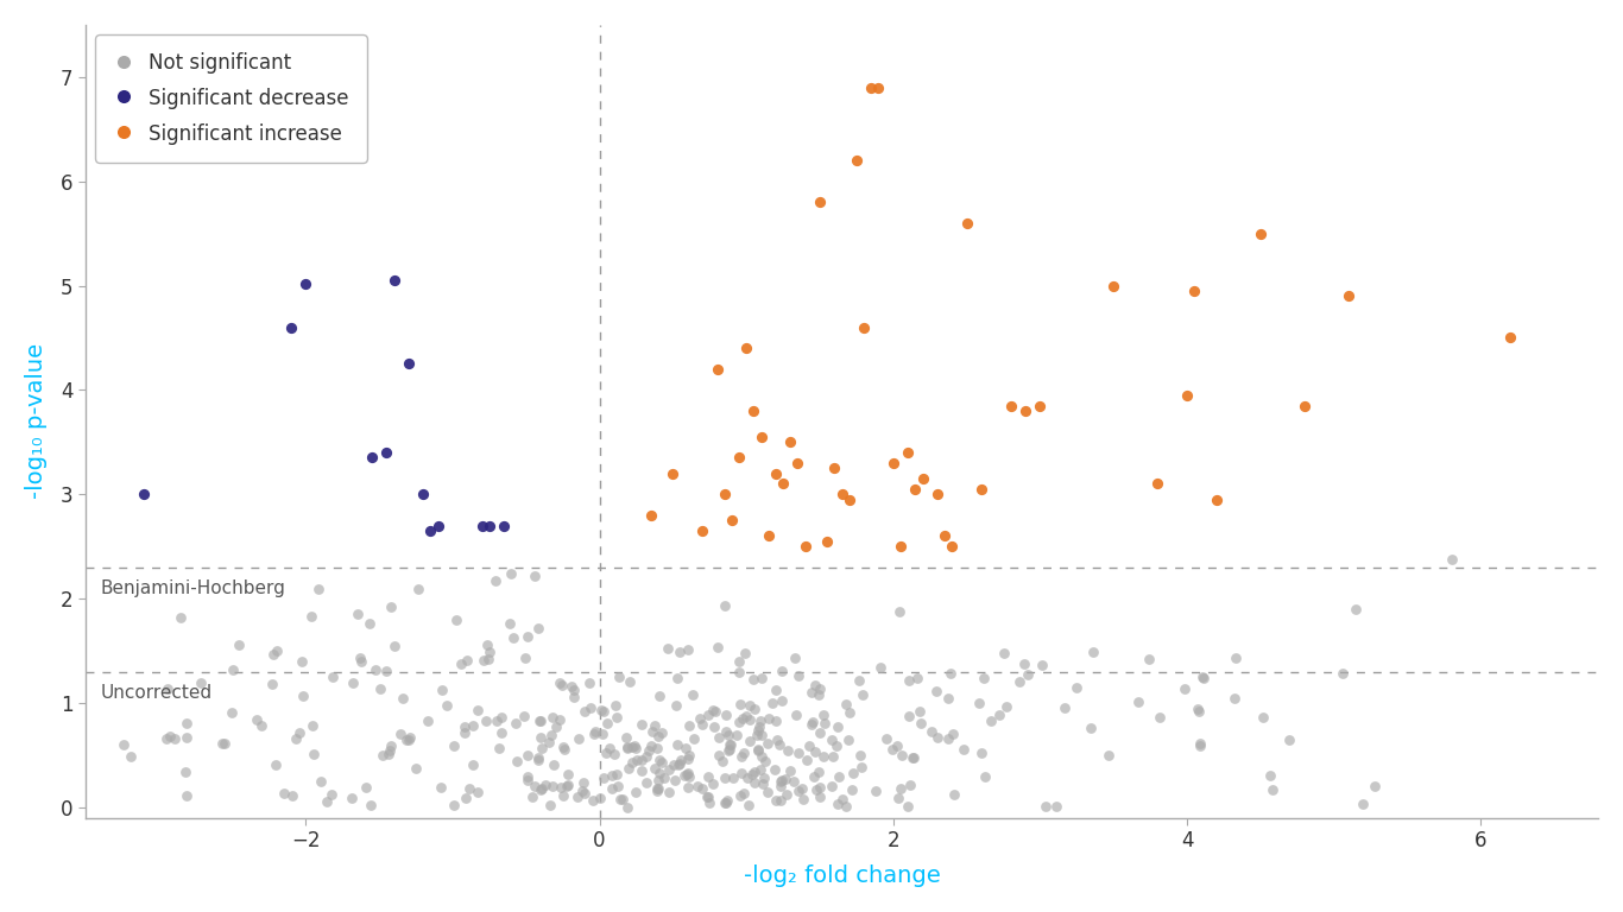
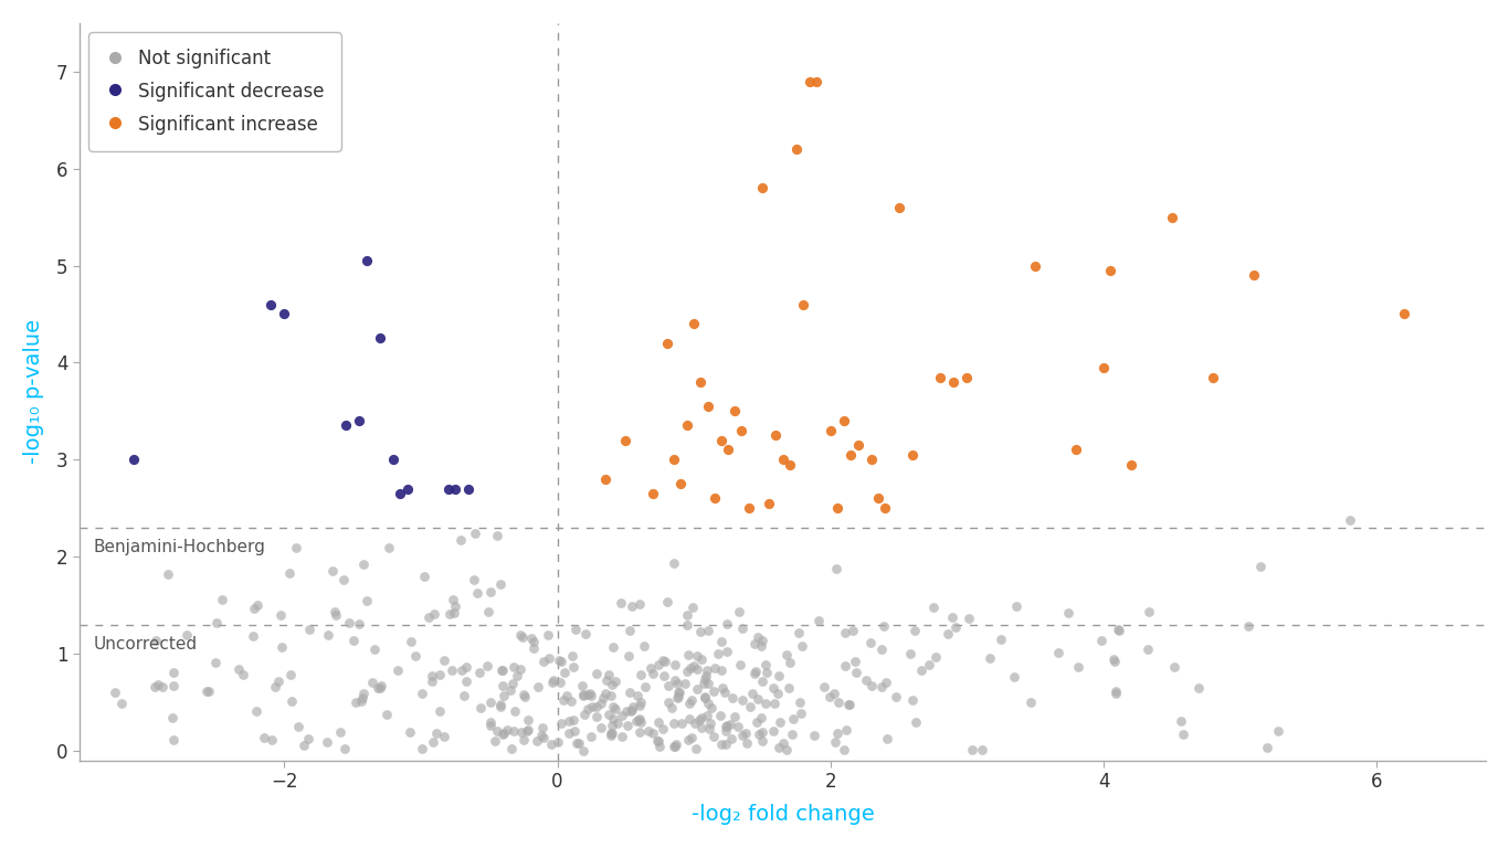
Significant decrease/−2: 5.02 -> 4.50
